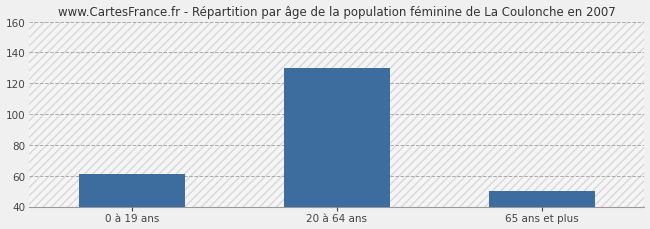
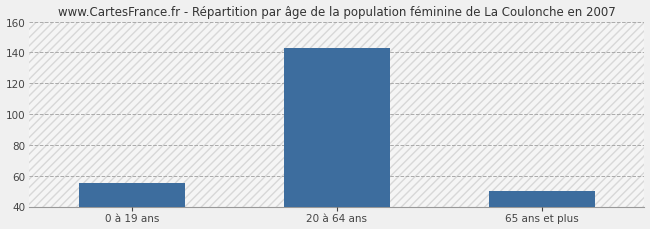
0 à 19 ans: 61 -> 55
20 à 64 ans: 130 -> 143
